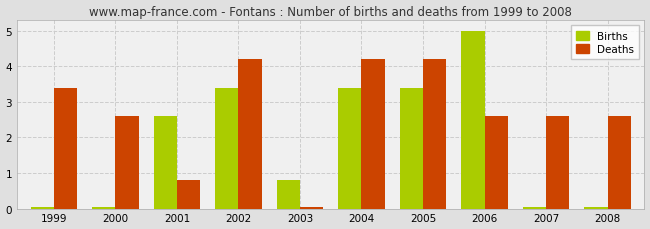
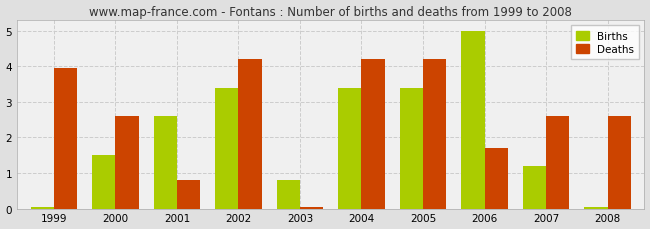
Deaths/1999: 3.40 -> 3.95
Births/2000: 0.05 -> 1.50
Deaths/2006: 2.60 -> 1.70
Births/2007: 0.05 -> 1.20
